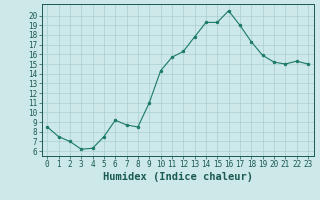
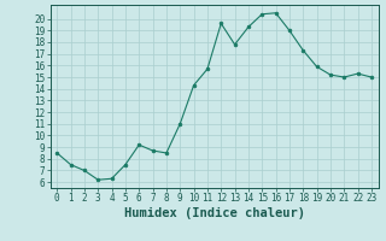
12: 16.3 -> 19.6
15: 19.3 -> 20.4
